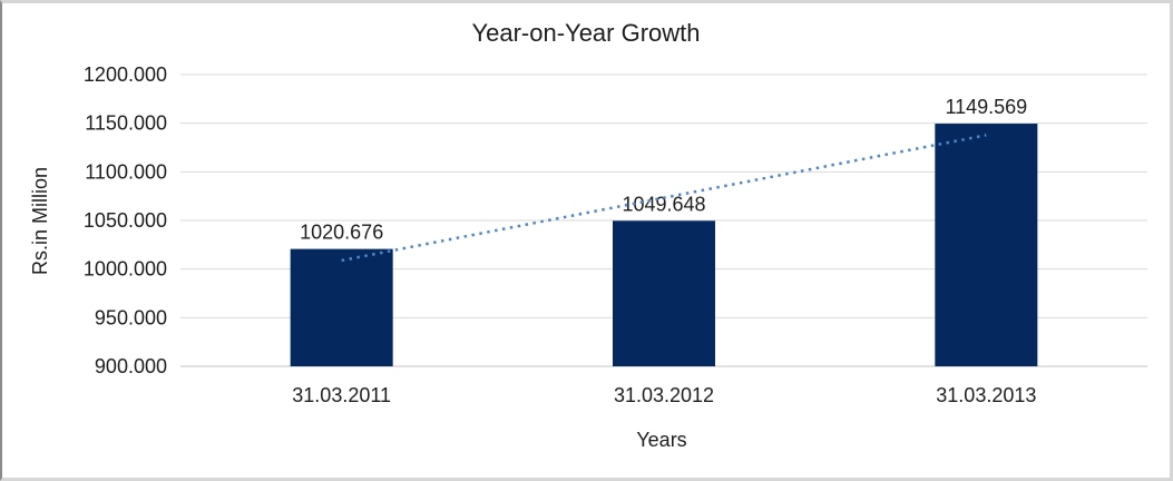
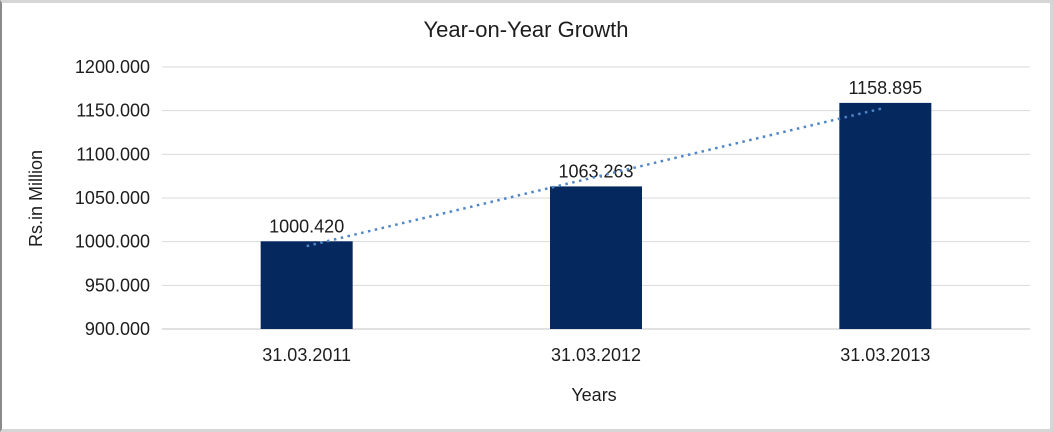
31.03.2011: 1020.676 -> 1000.420
31.03.2012: 1049.648 -> 1063.263
31.03.2013: 1149.569 -> 1158.895
